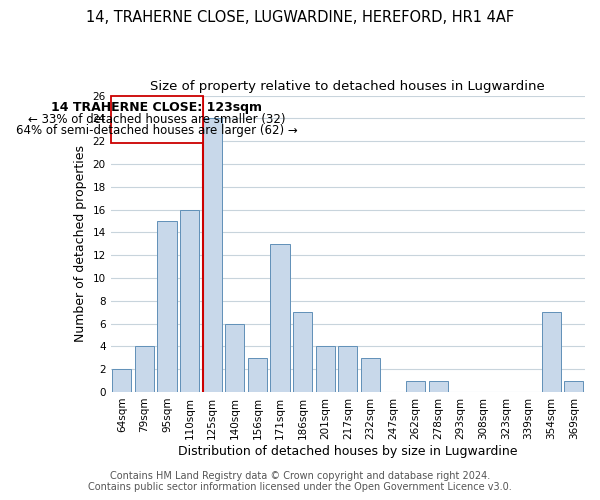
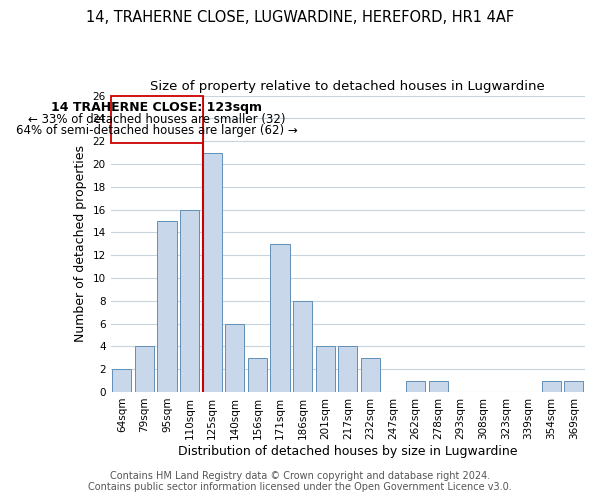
125sqm: 24 -> 21
186sqm: 7 -> 8
354sqm: 7 -> 1
